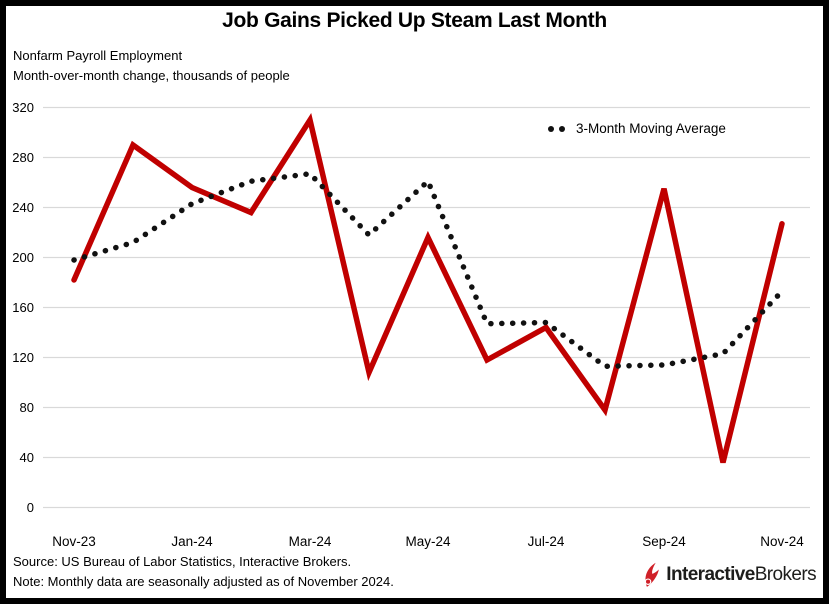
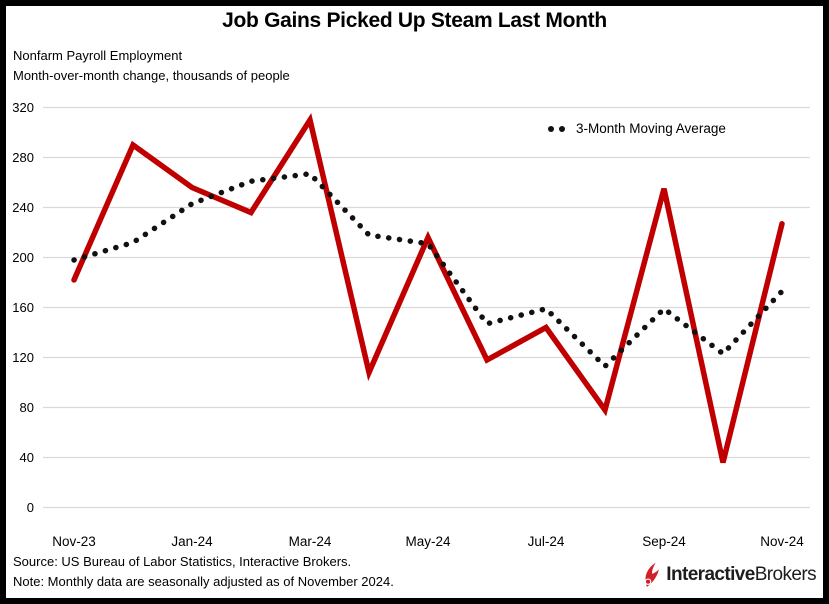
3-Month Moving Average/May-24: 261 -> 211
3-Month Moving Average/Jul-24: 148 -> 159
3-Month Moving Average/Sep-24: 114 -> 159
